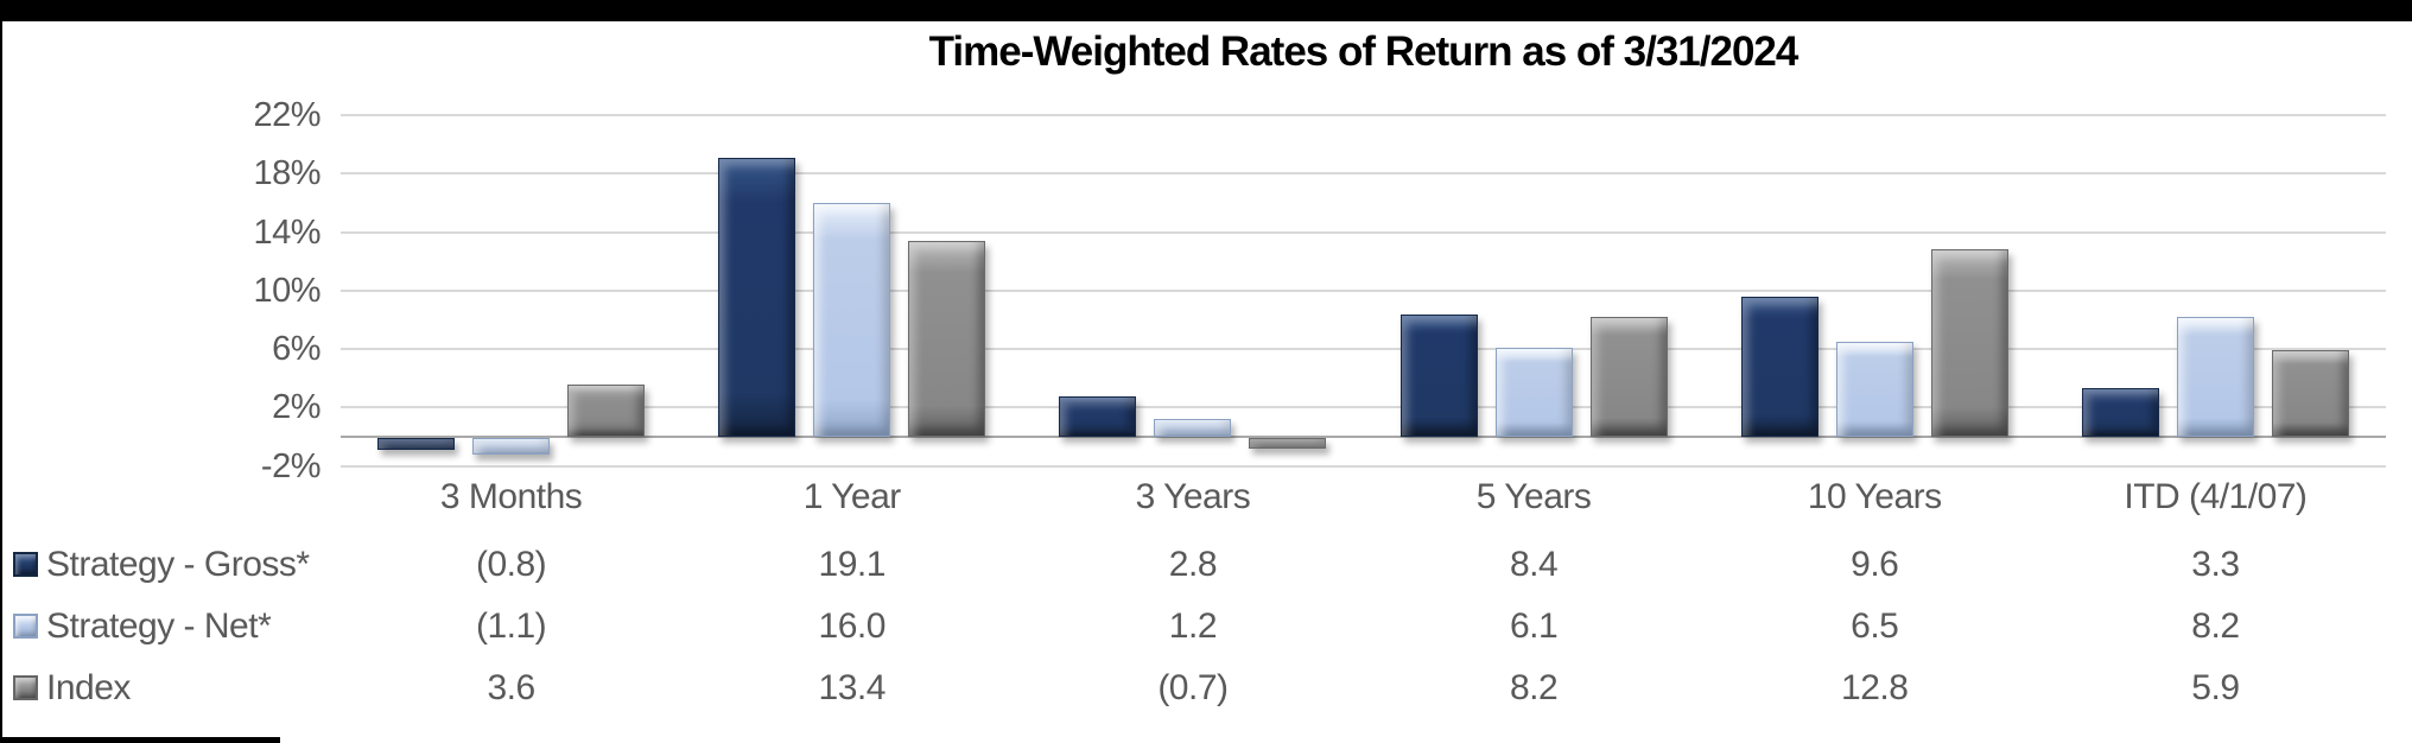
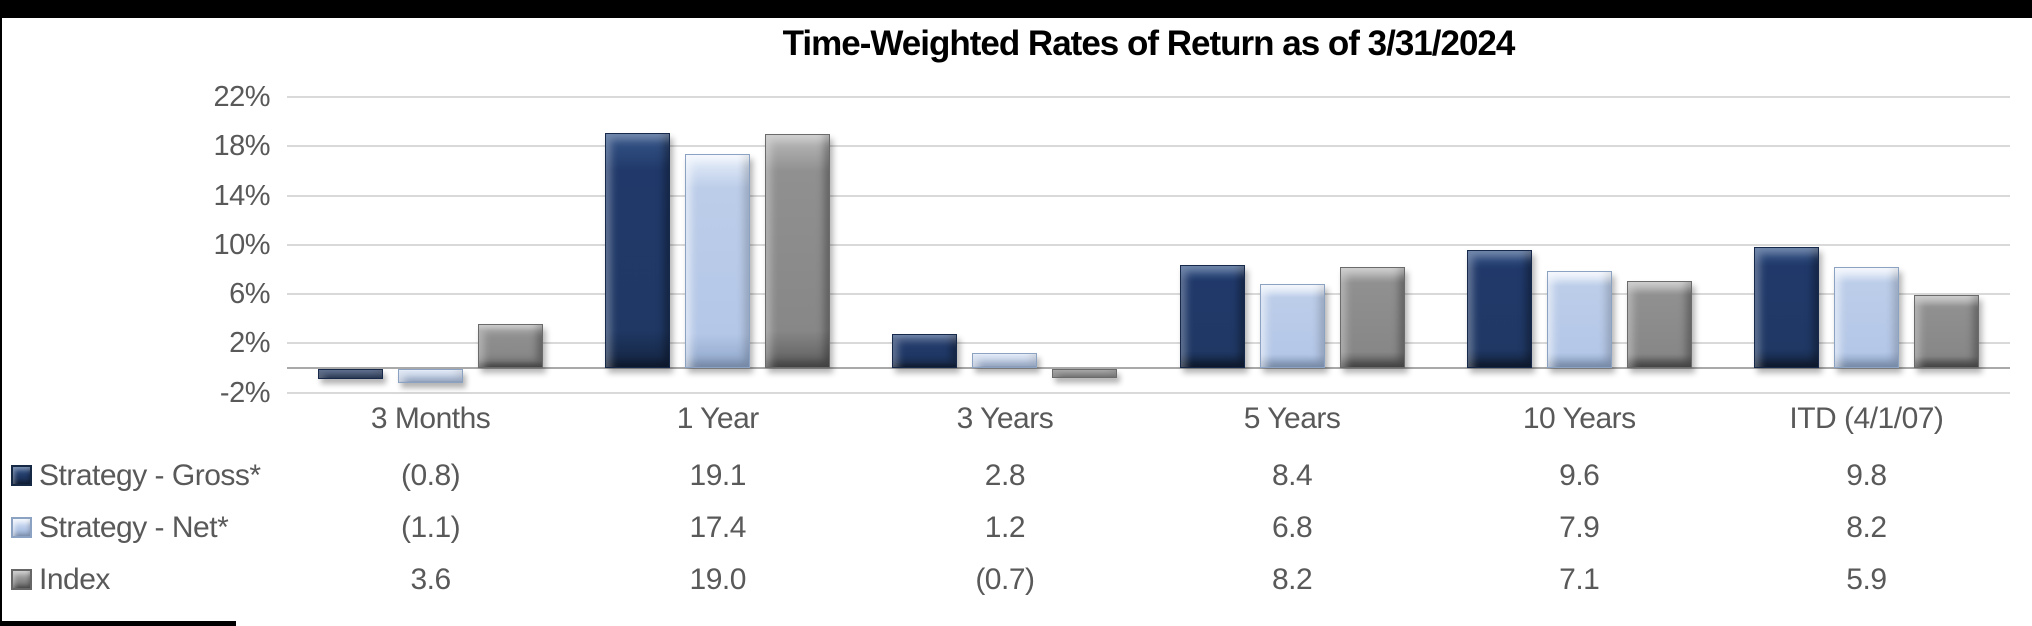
Strategy - Net*/1 Year: 16.0 -> 17.4
Index/1 Year: 13.4 -> 19.0
Strategy - Net*/5 Years: 6.1 -> 6.8
Strategy - Net*/10 Years: 6.5 -> 7.9
Index/10 Years: 12.8 -> 7.1
Strategy - Gross*/ITD (4/1/07): 3.3 -> 9.8
